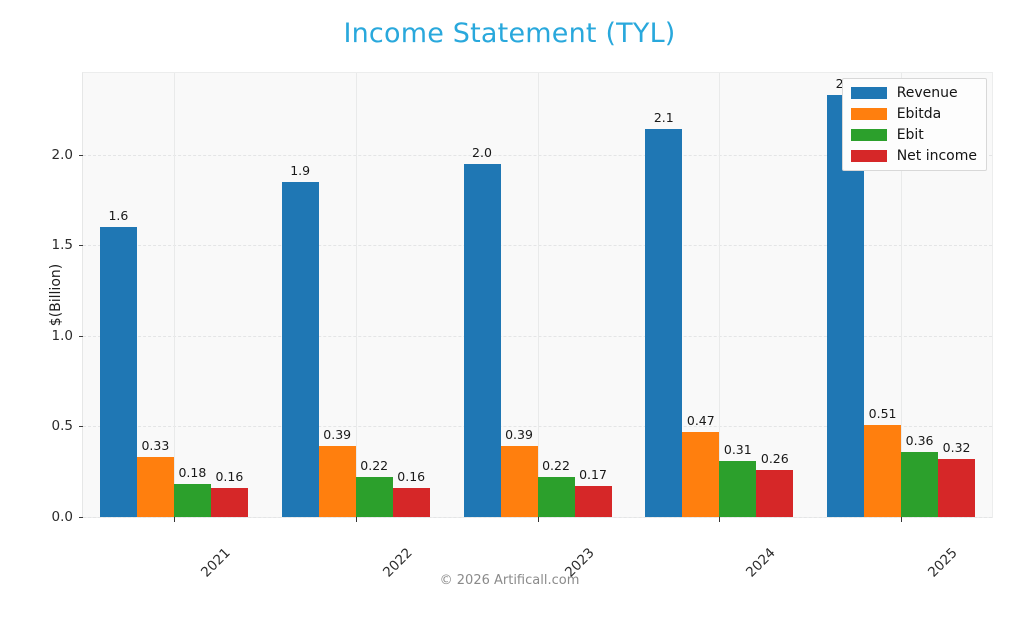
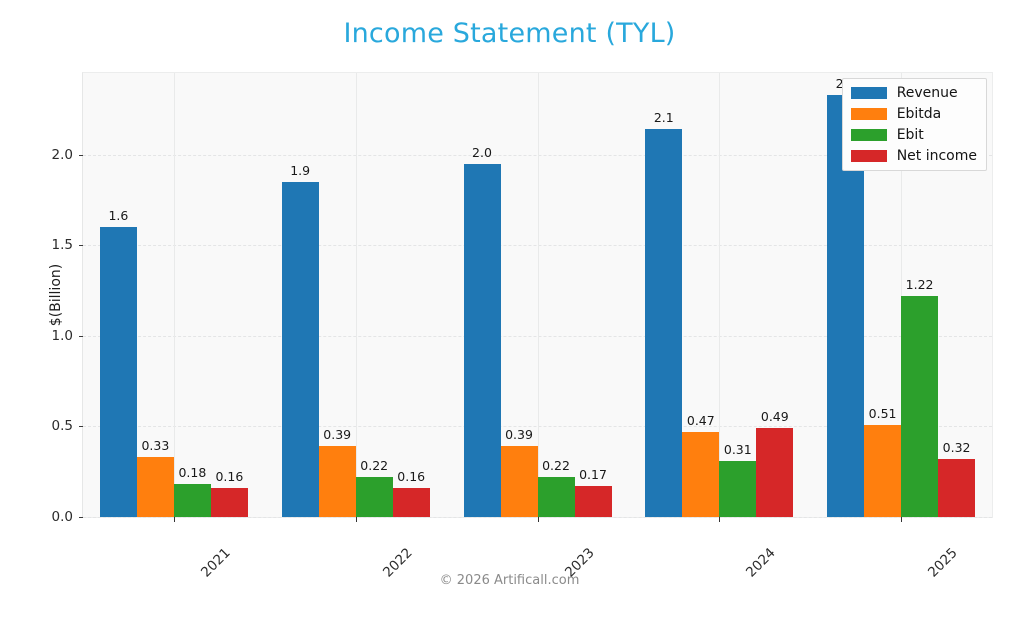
Net income/2024: 0.26 -> 0.49
Ebit/2025: 0.36 -> 1.22
